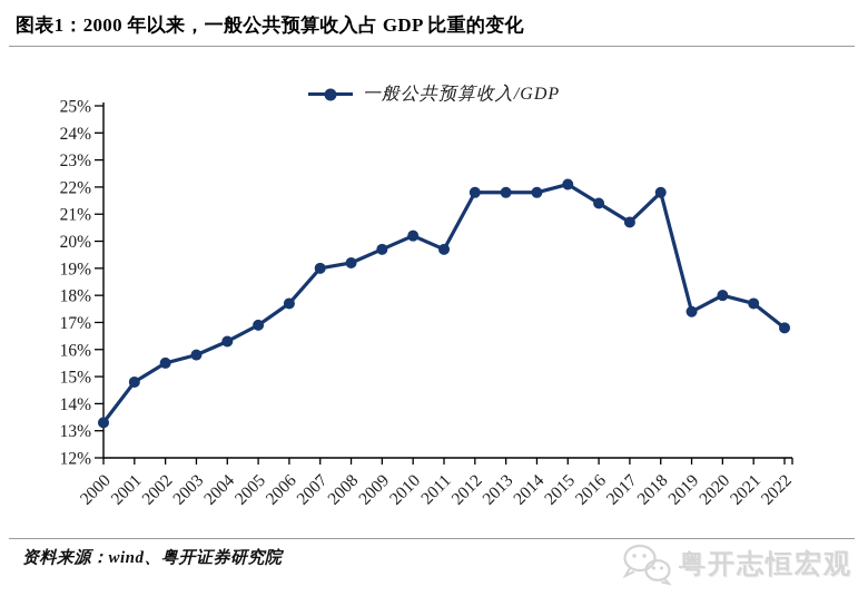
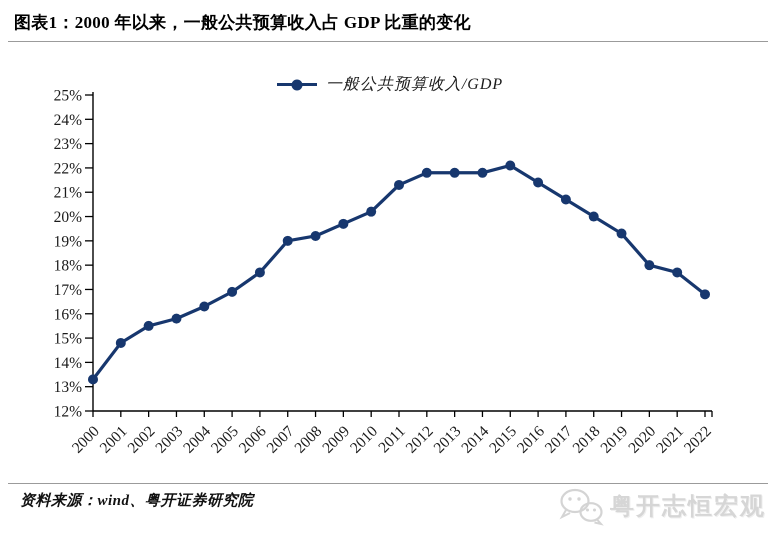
2011: 19.7% -> 21.3%
2018: 21.8% -> 20.0%
2019: 17.4% -> 19.3%
